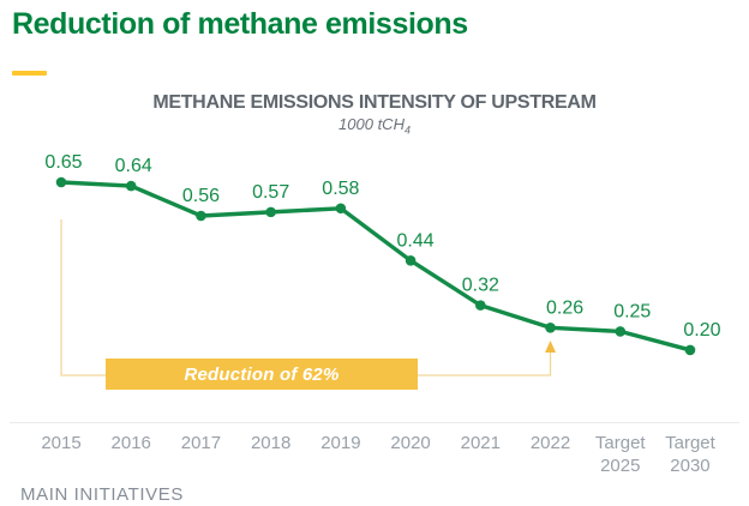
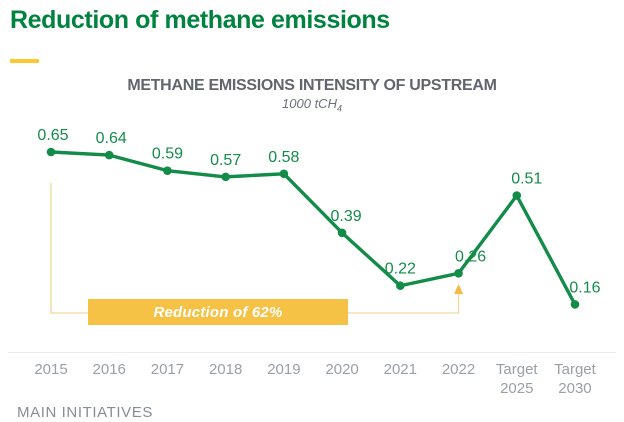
2017: 0.56 -> 0.59
2020: 0.44 -> 0.39
2021: 0.32 -> 0.22
Target 2025: 0.25 -> 0.51
Target 2030: 0.20 -> 0.16
